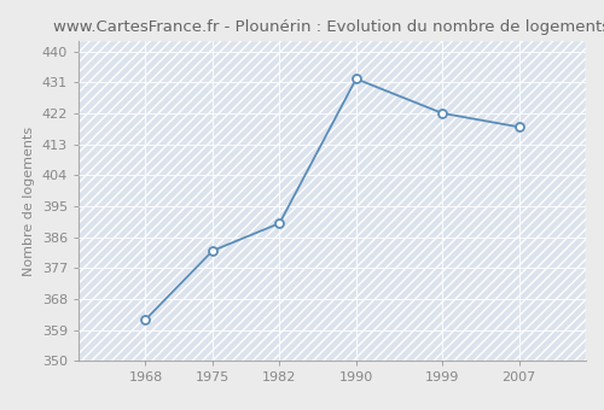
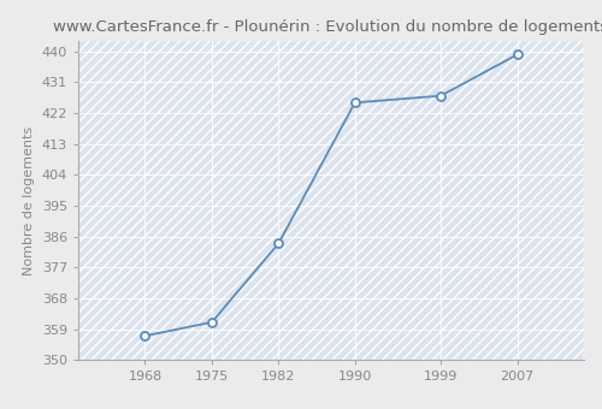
1968: 362 -> 357
1975: 382 -> 361
1982: 390 -> 384
1990: 432 -> 425
1999: 422 -> 427
2007: 418 -> 439
